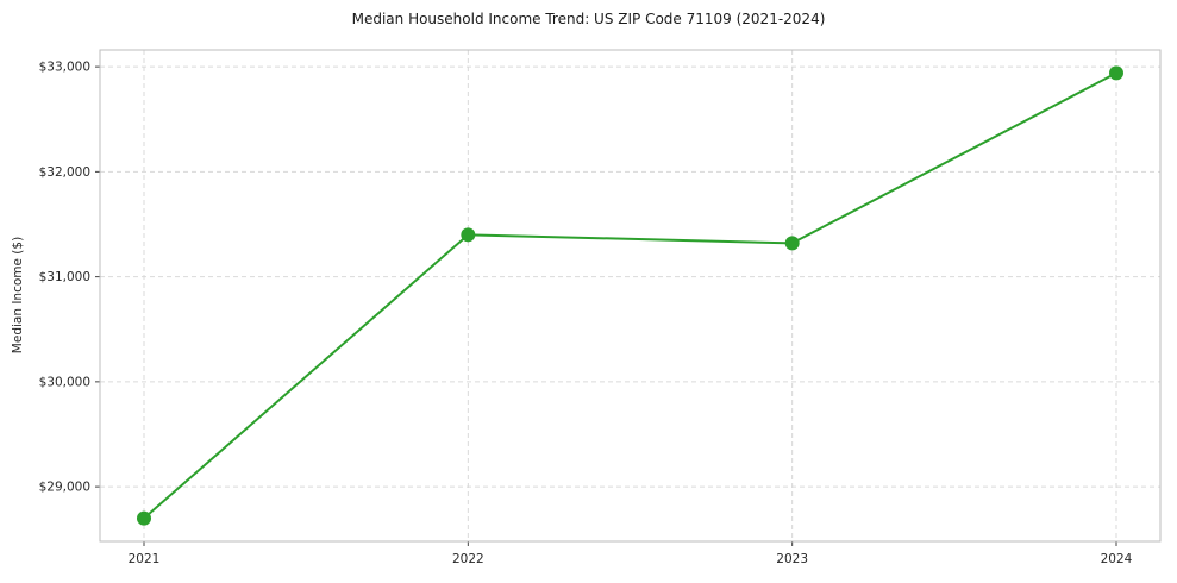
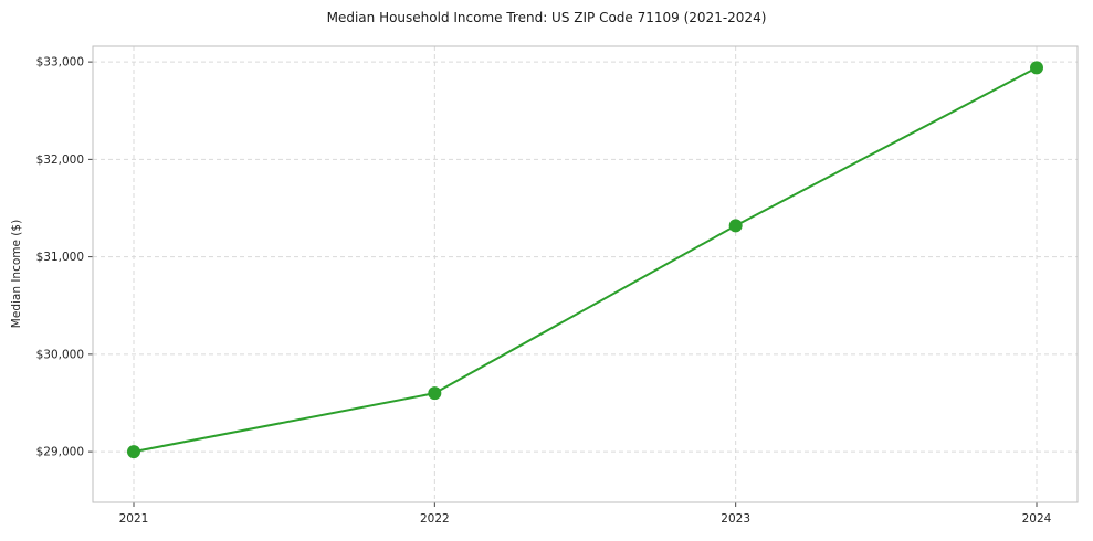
2021: $28700 -> $29000
2022: $31400 -> $29600
